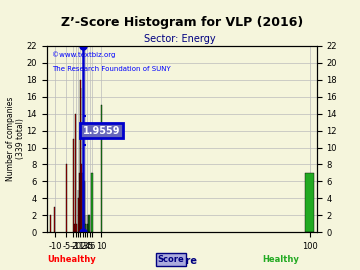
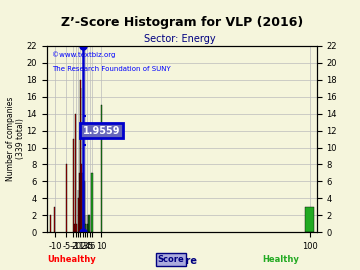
100: 7 -> 3
